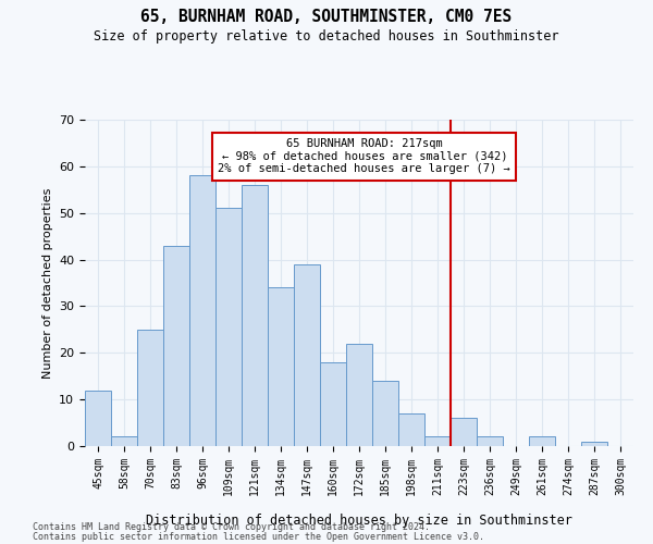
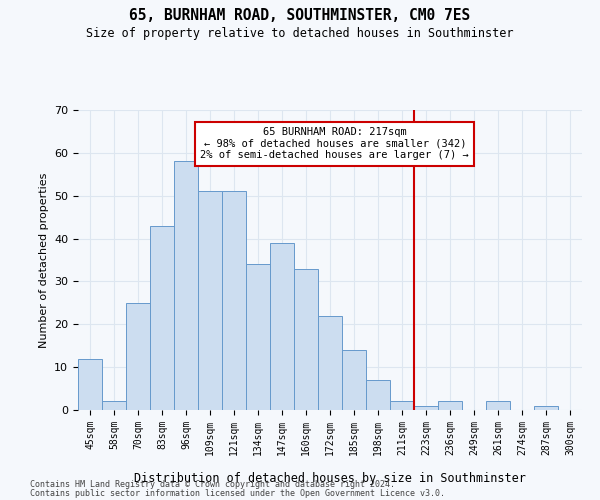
121sqm: 56 -> 51
160sqm: 18 -> 33
223sqm: 6 -> 1
